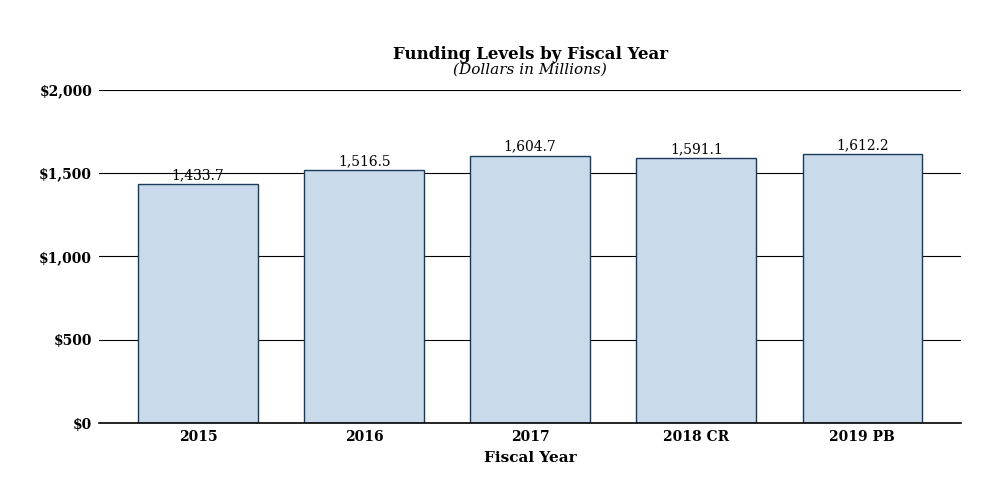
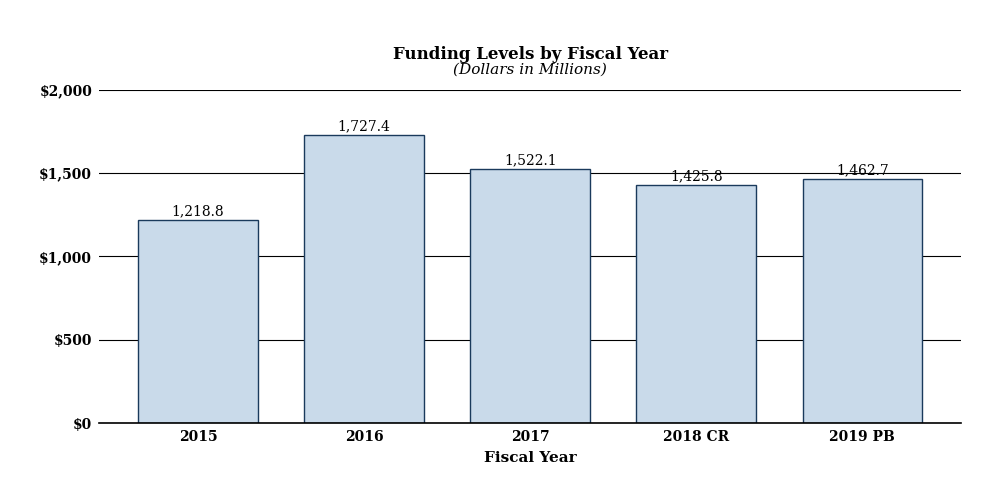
2015: 1,433.7 -> 1,218.8
2016: 1,516.5 -> 1,727.4
2017: 1,604.7 -> 1,522.1
2018 CR: 1,591.1 -> 1,425.8
2019 PB: 1,612.2 -> 1,462.7
